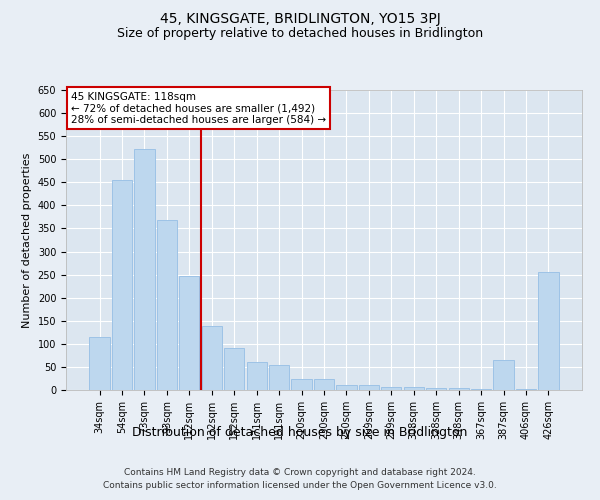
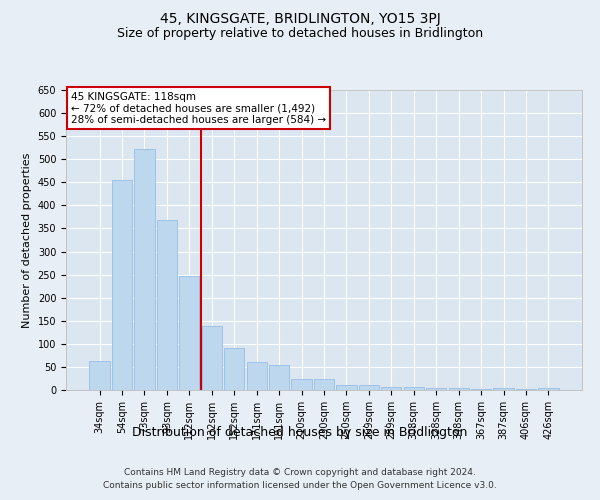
34sqm: 115 -> 62
387sqm: 65 -> 4
426sqm: 255 -> 4
